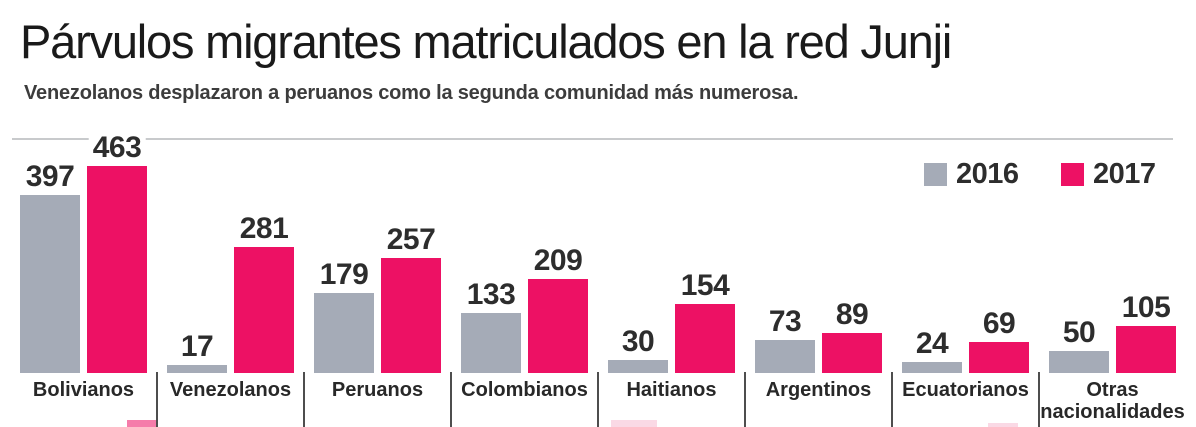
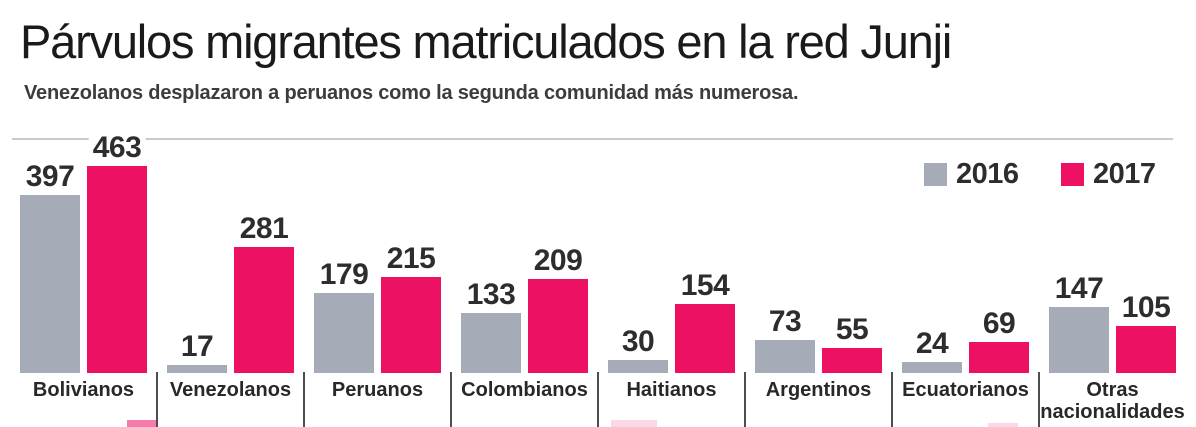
2017/Peruanos: 257 -> 215
2017/Argentinos: 89 -> 55
2016/Otras nacionalidades: 50 -> 147
